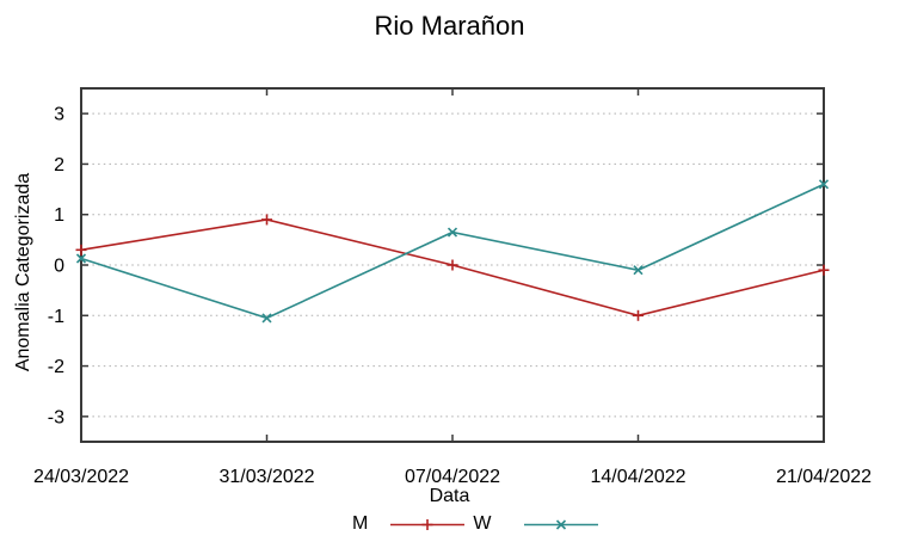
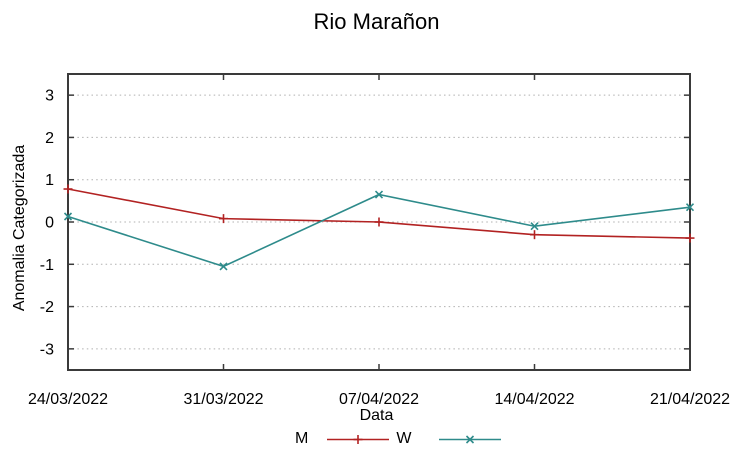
M/24/03/2022: 0.3 -> 0.8
M/31/03/2022: 0.9 -> 0.1
M/14/04/2022: -1.0 -> -0.3
M/21/04/2022: -0.1 -> -0.4
W/21/04/2022: 1.6 -> 0.3
